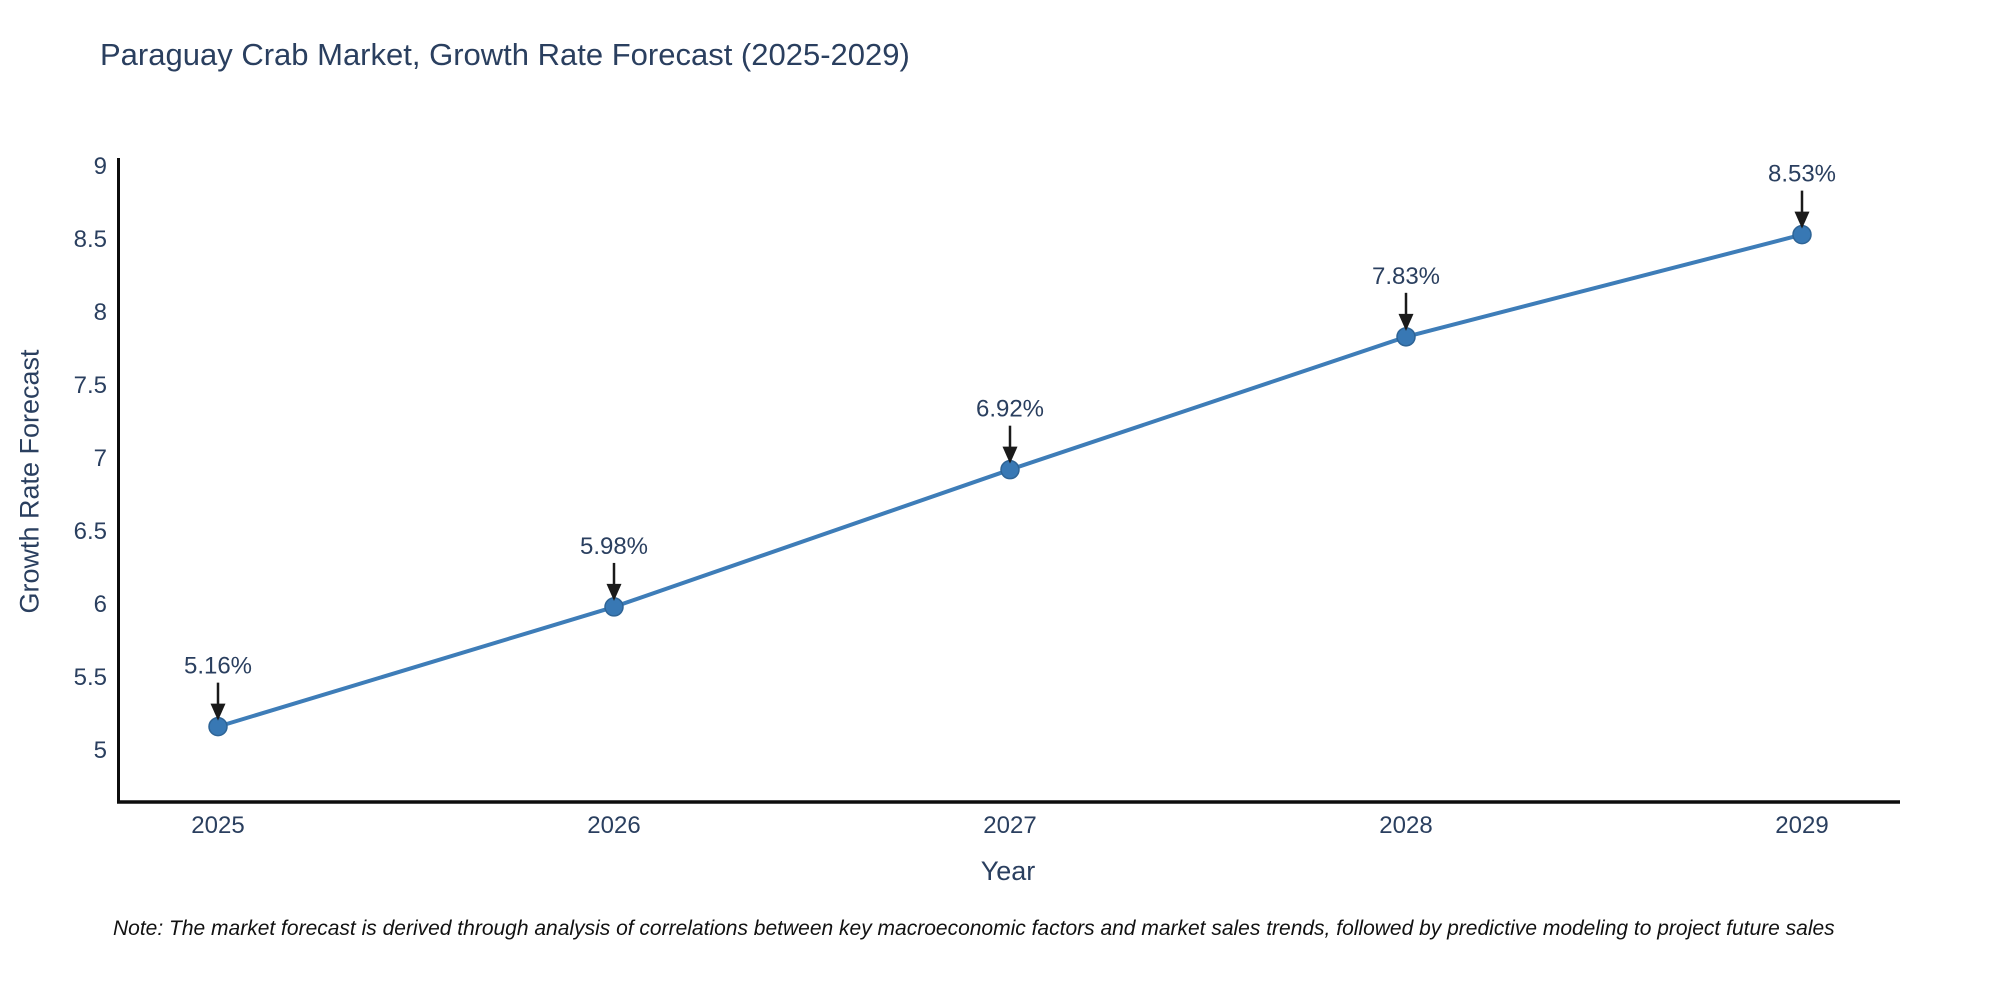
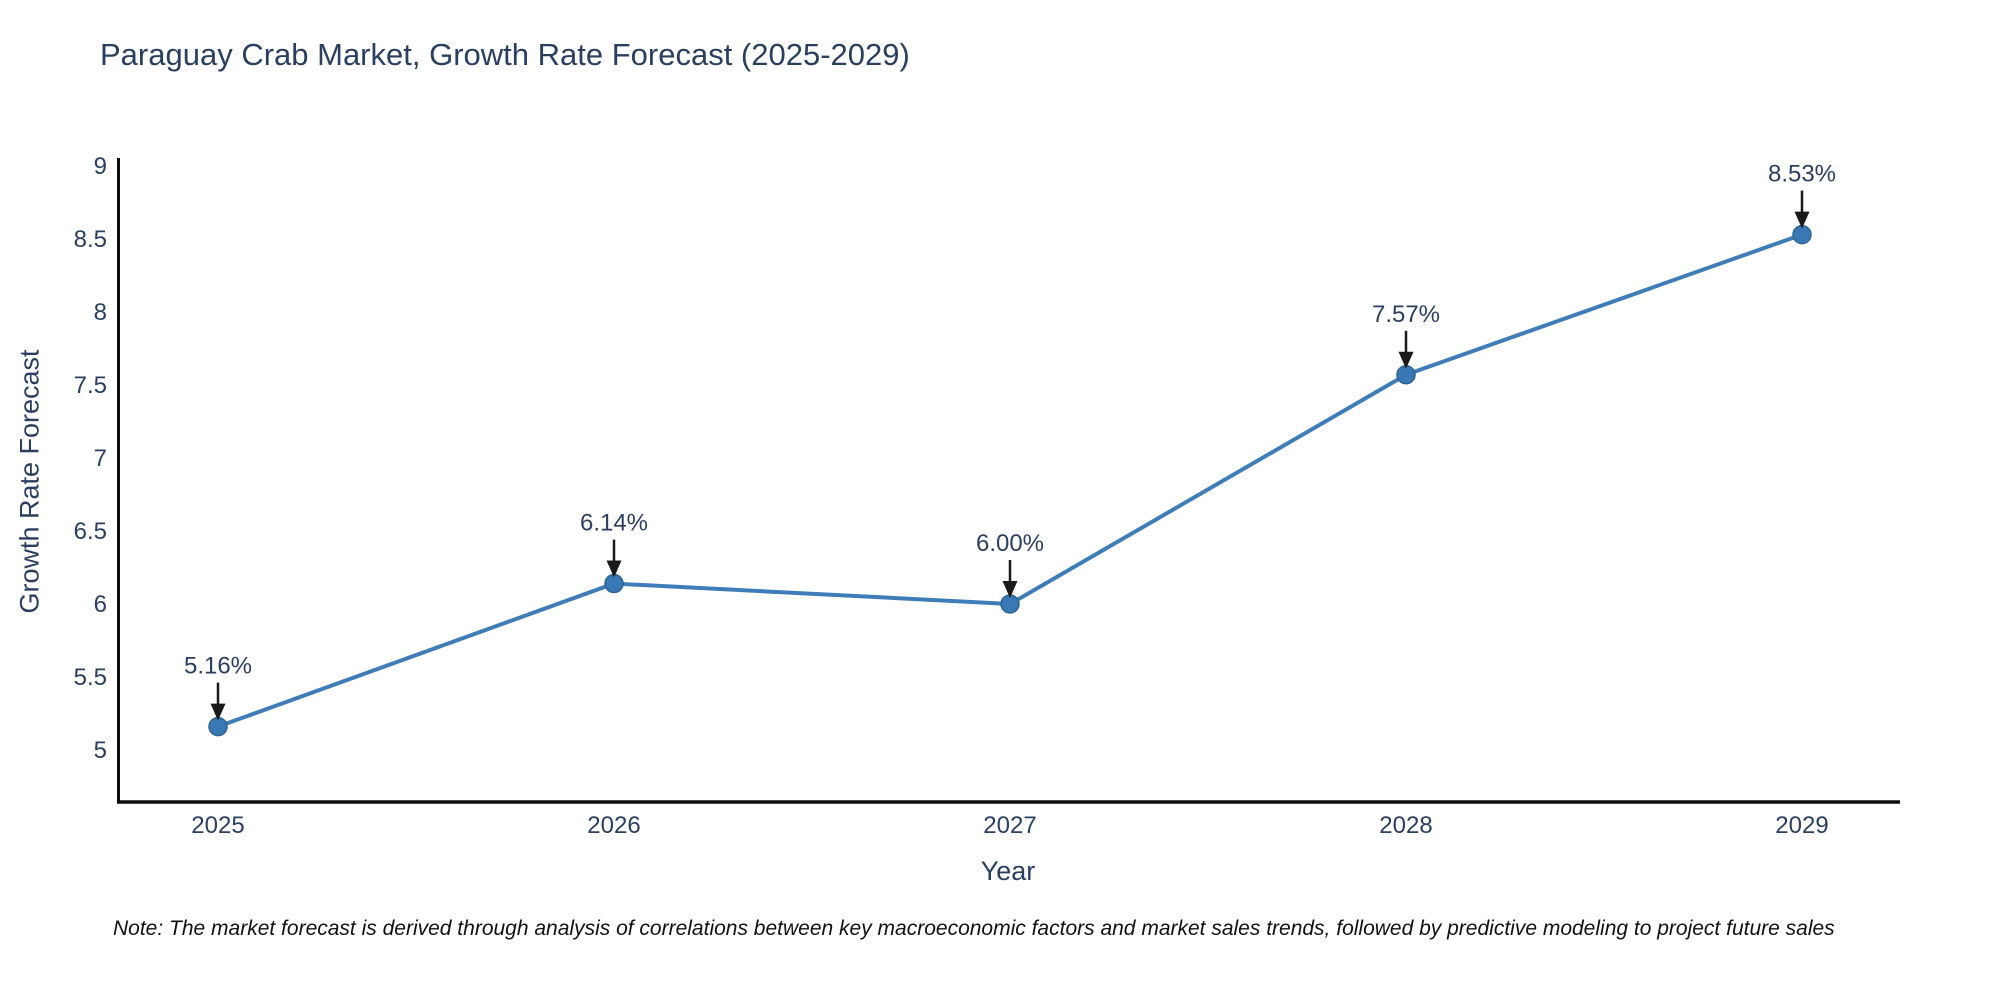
2026: 5.98% -> 6.14%
2027: 6.92% -> 6.00%
2028: 7.83% -> 7.57%
